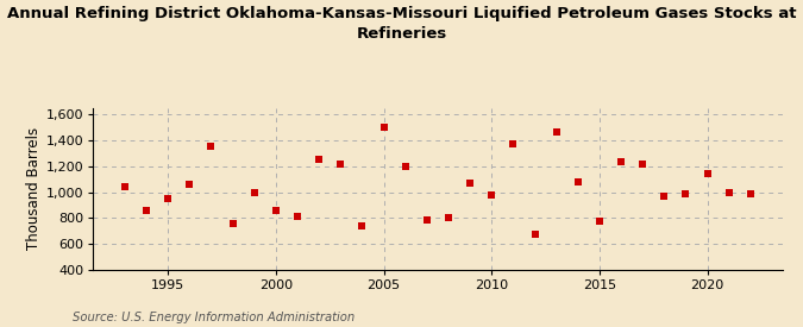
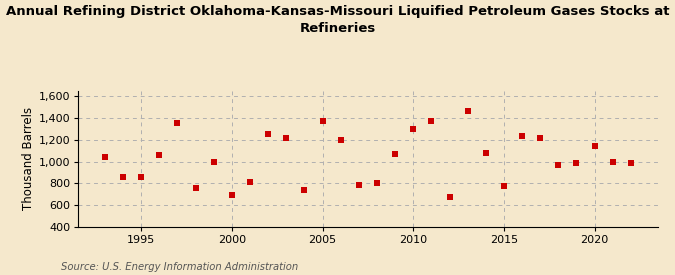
1995: 950 -> 860
2000: 860 -> 690
2005: 1,500 -> 1,370
2010: 980 -> 1,300
